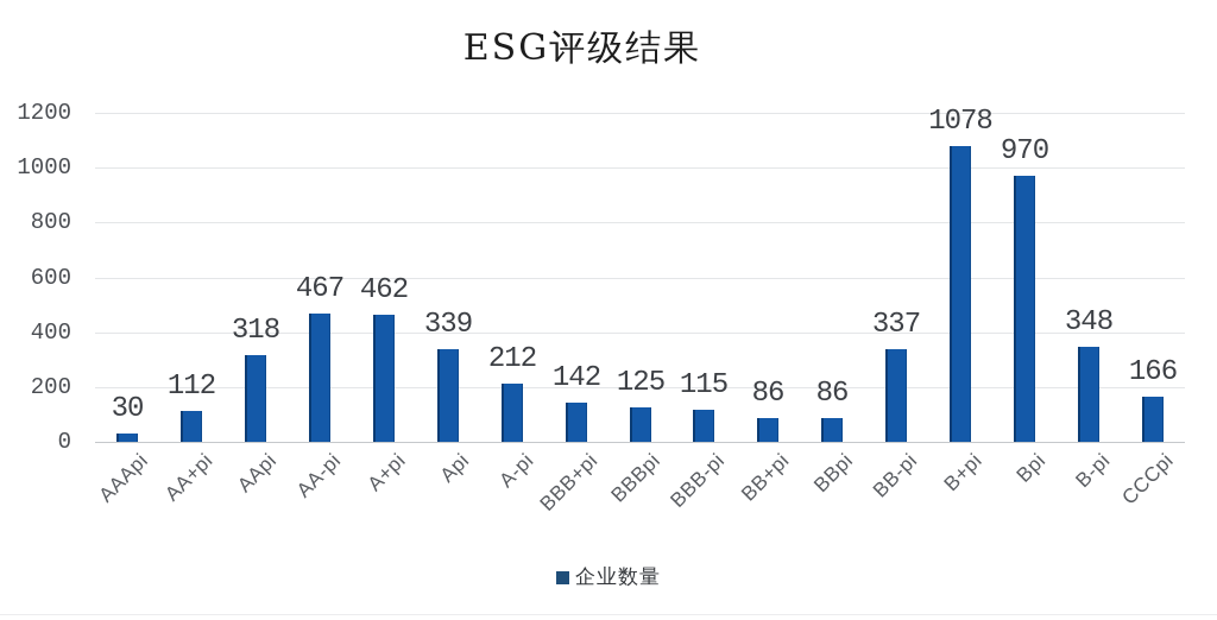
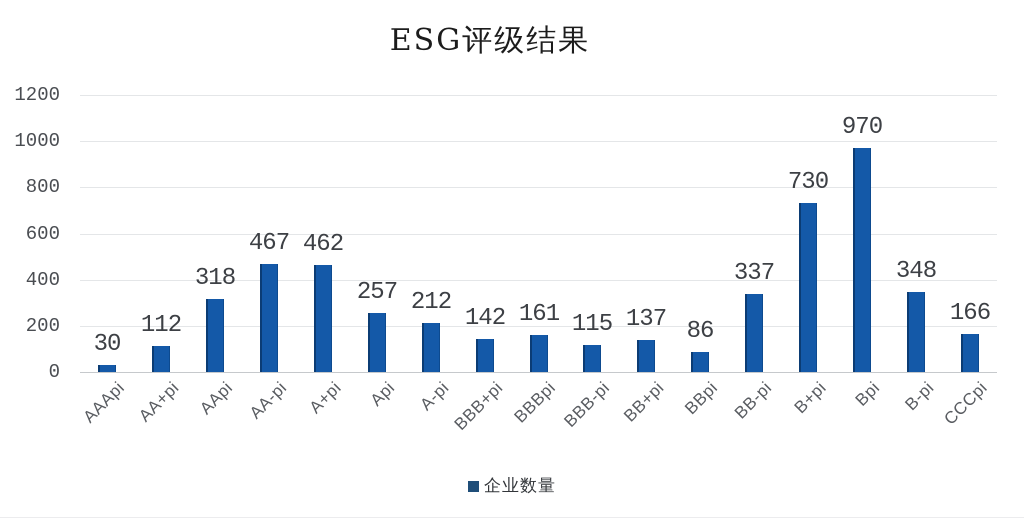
Api: 339 -> 257
BBBpi: 125 -> 161
BB+pi: 86 -> 137
B+pi: 1078 -> 730
